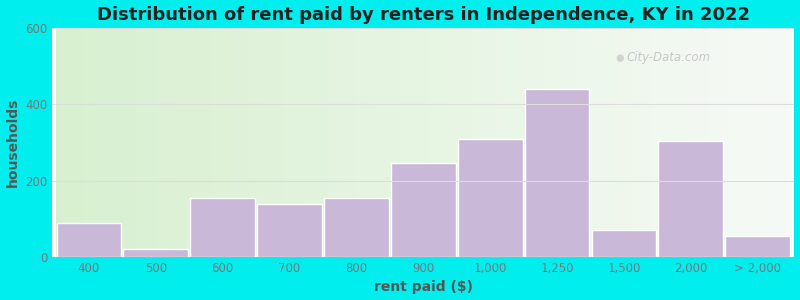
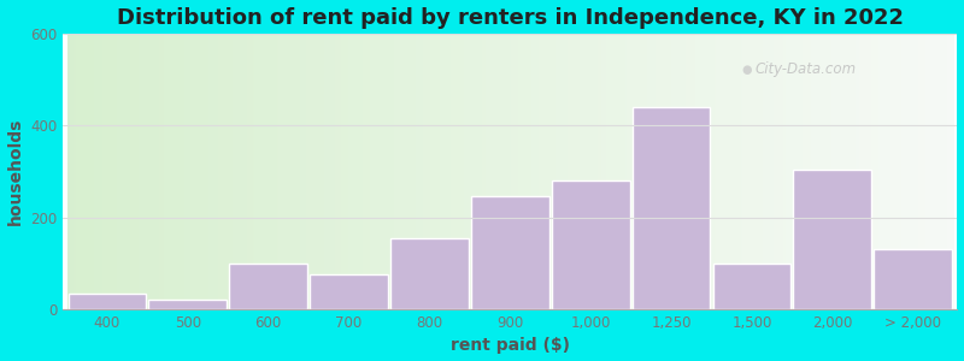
400: 90 -> 35
600: 155 -> 100
700: 140 -> 75
1,000: 310 -> 280
1,500: 70 -> 100
> 2,000: 55 -> 130
